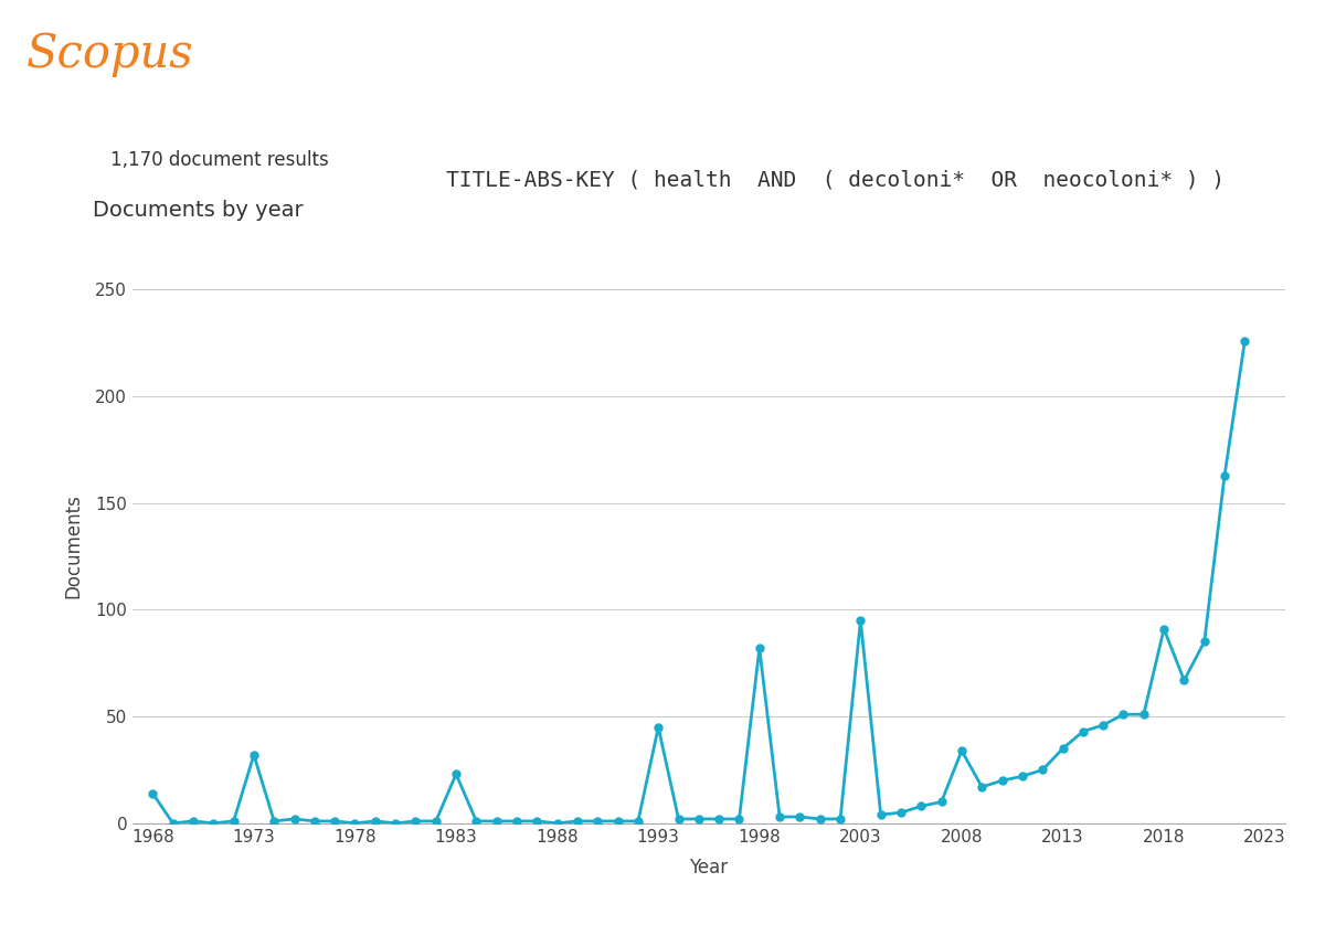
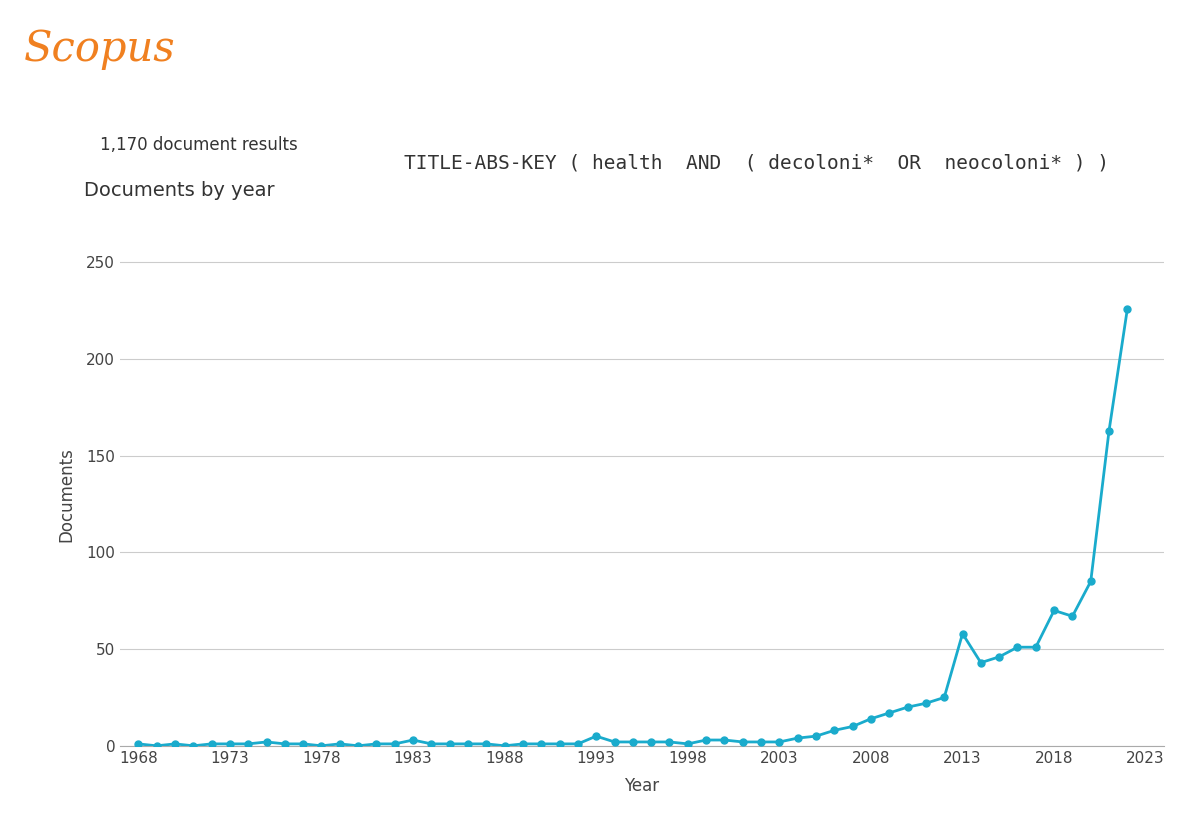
1968: 14 -> 1
1973: 32 -> 1
1983: 23 -> 3
1993: 45 -> 5
1998: 82 -> 1
2003: 95 -> 2
2008: 34 -> 14
2013: 35 -> 58
2018: 91 -> 70
